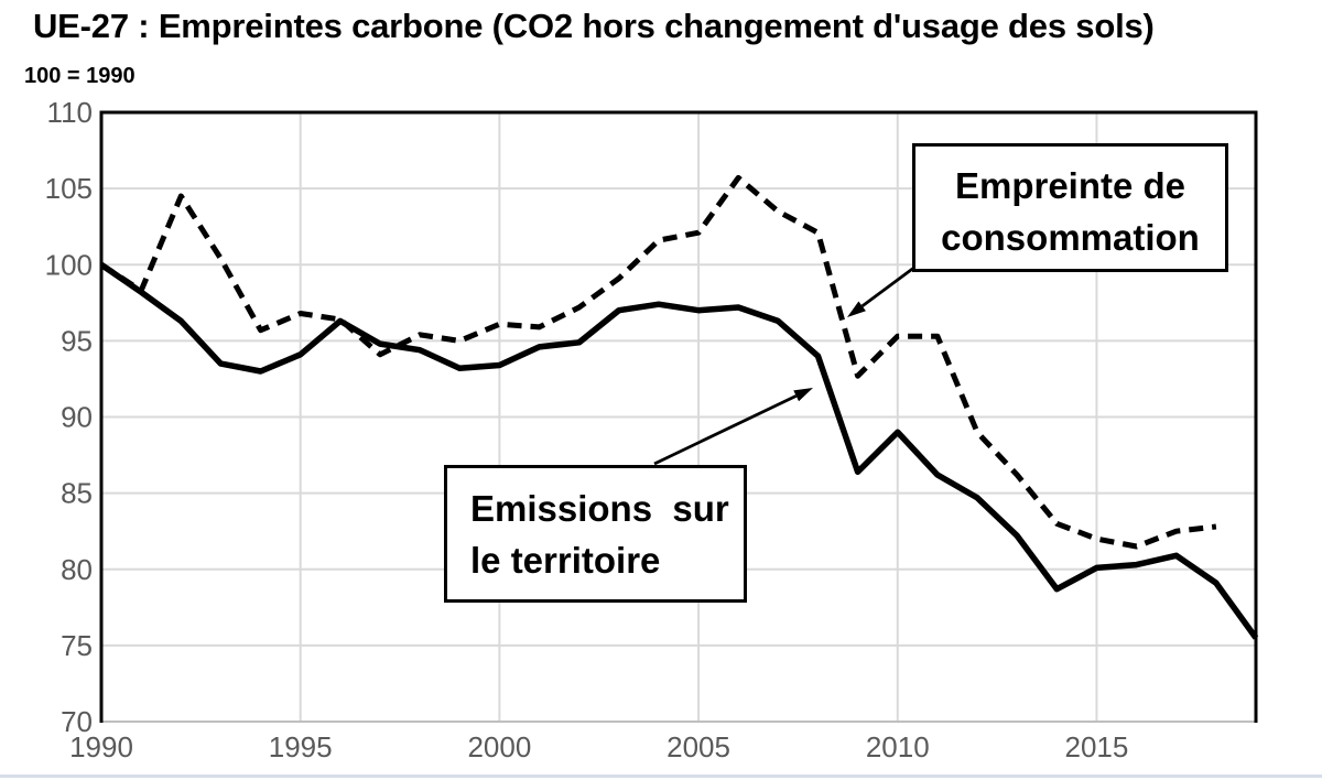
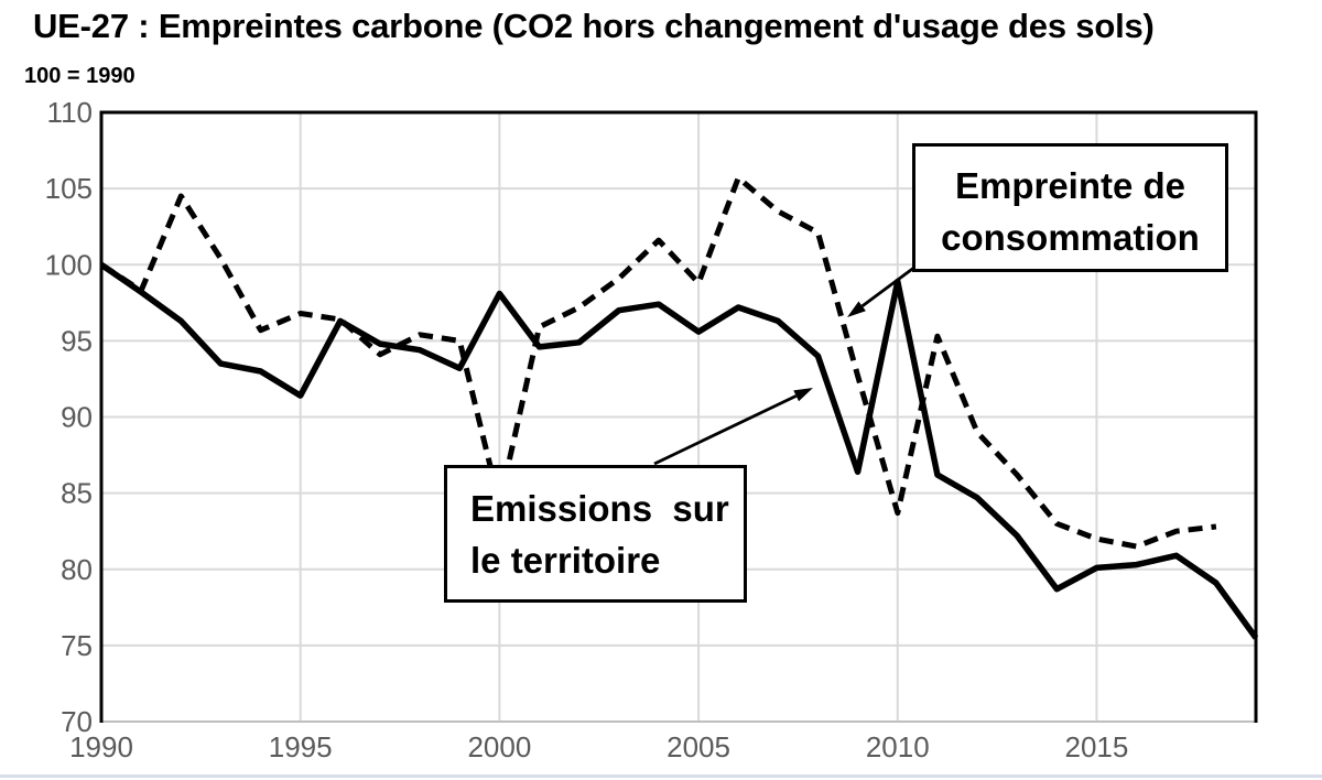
Emissions sur le territoire/1995: 94.1 -> 91.4
Empreinte de consommation/2000: 96.1 -> 84.3
Emissions sur le territoire/2000: 93.4 -> 98.1
Empreinte de consommation/2005: 102.1 -> 98.8
Emissions sur le territoire/2005: 97.0 -> 95.6
Empreinte de consommation/2010: 95.3 -> 83.7
Emissions sur le territoire/2010: 89.0 -> 98.9
